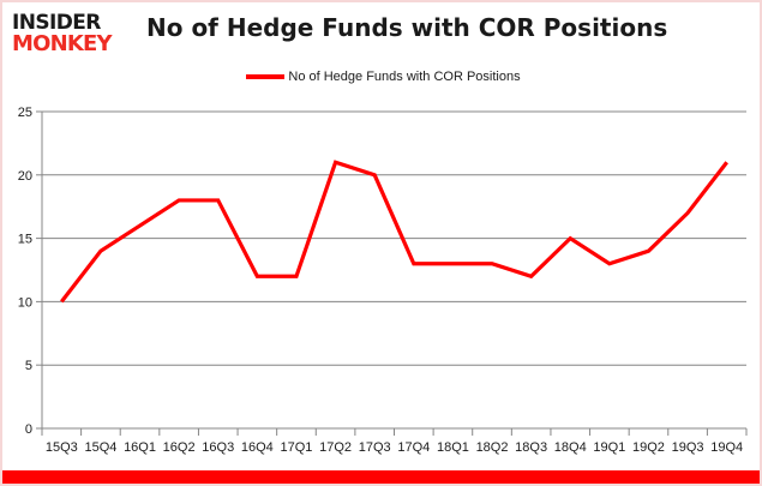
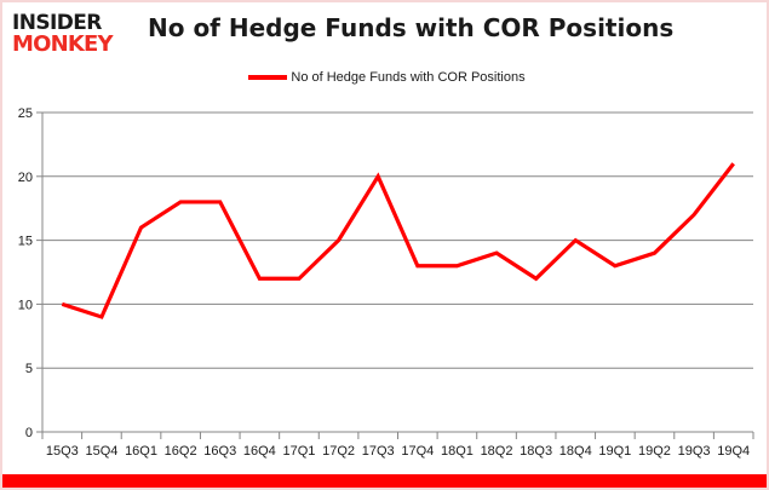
15Q4: 14 -> 9
17Q2: 21 -> 15
18Q2: 13 -> 14
